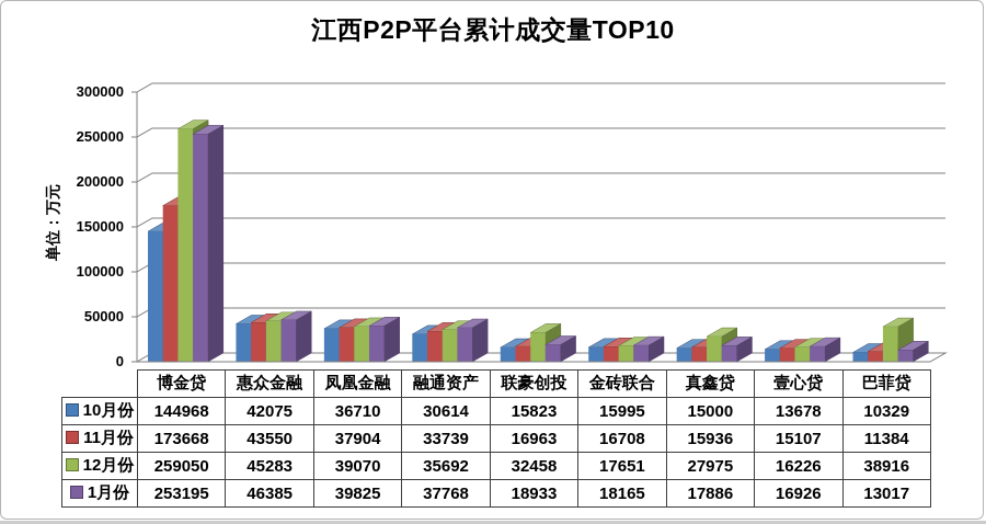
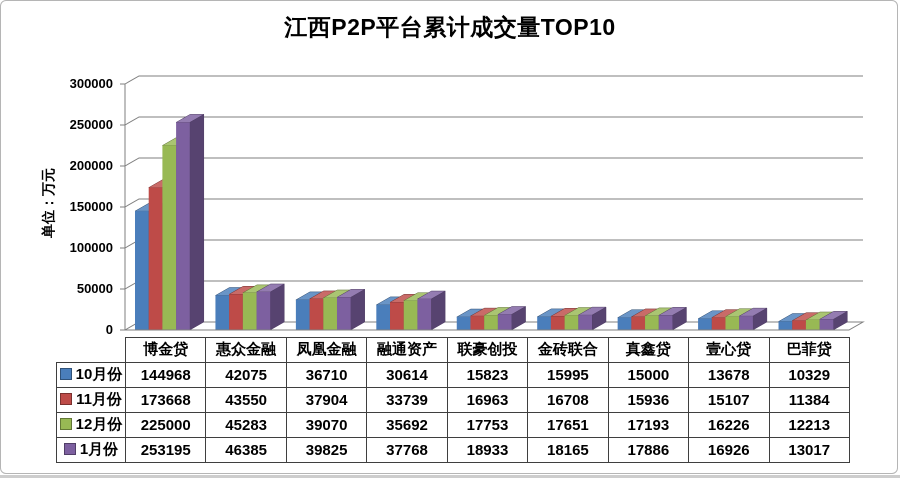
12月份/博金贷: 259050 -> 225000
12月份/联豪创投: 32458 -> 17753
12月份/真鑫贷: 27975 -> 17193
12月份/巴菲贷: 38916 -> 12213
